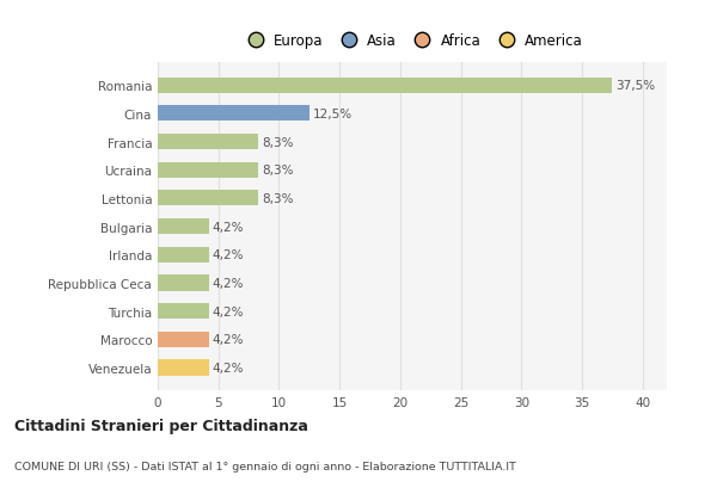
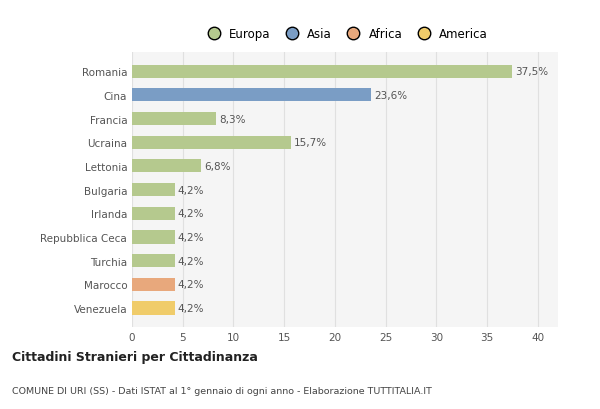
Cina: 12,5% -> 23,6%
Ucraina: 8,3% -> 15,7%
Lettonia: 8,3% -> 6,8%
